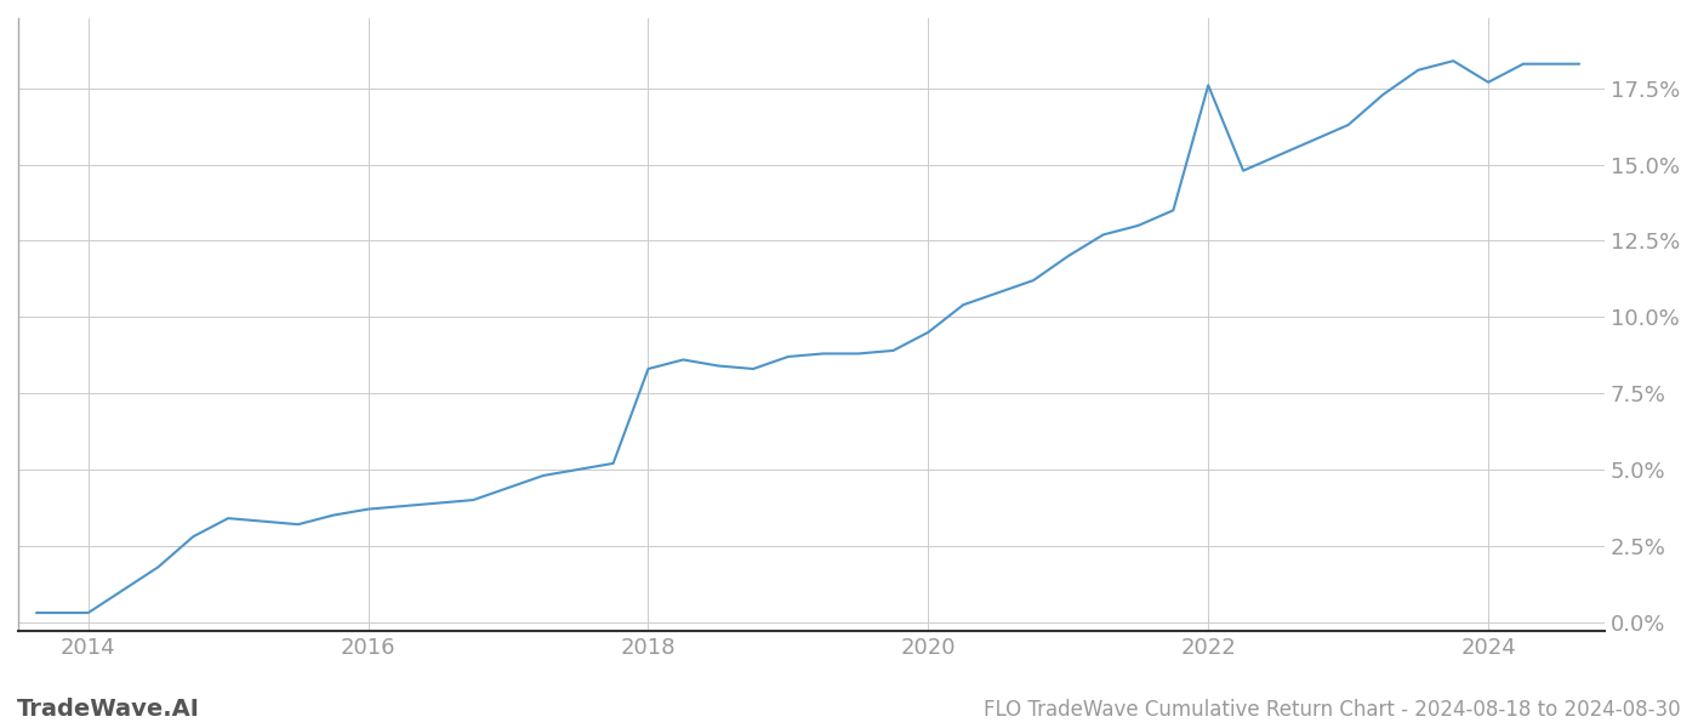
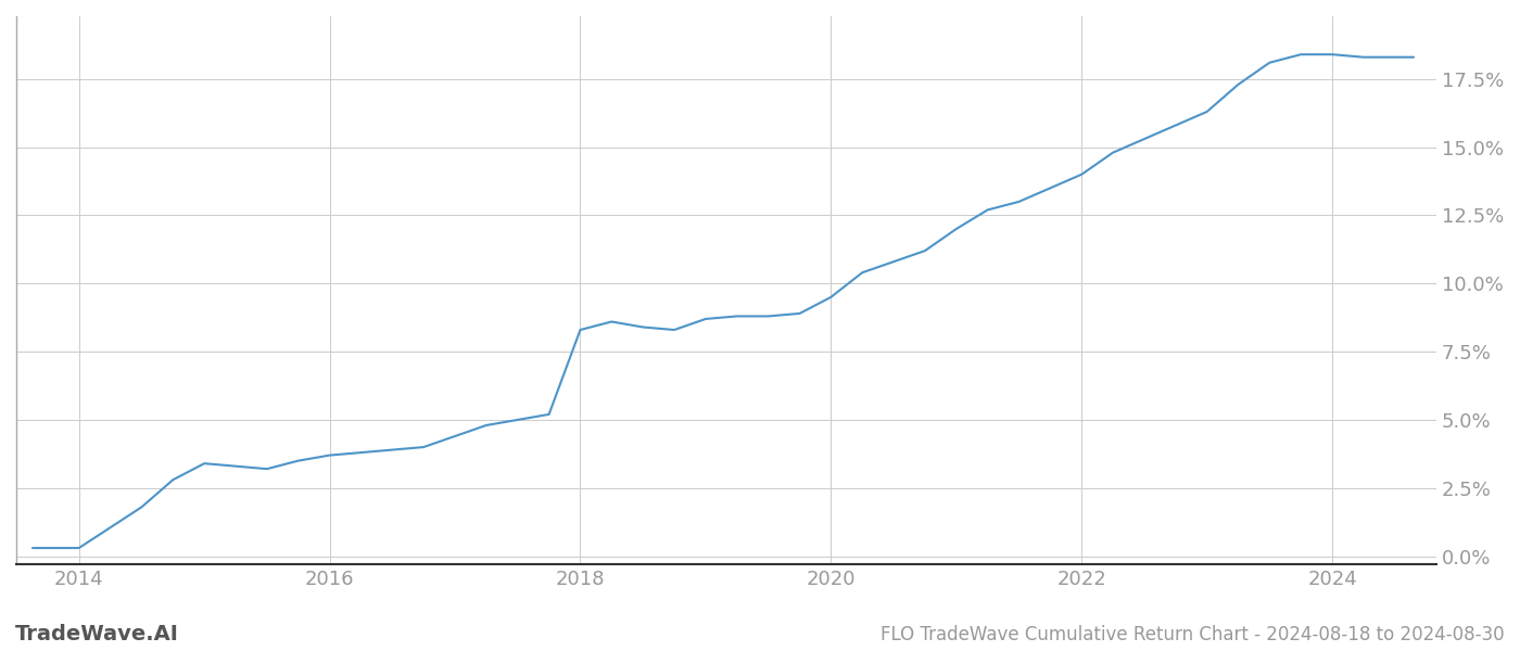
2022: 17.6% -> 14.0%
2024: 17.7% -> 18.4%
